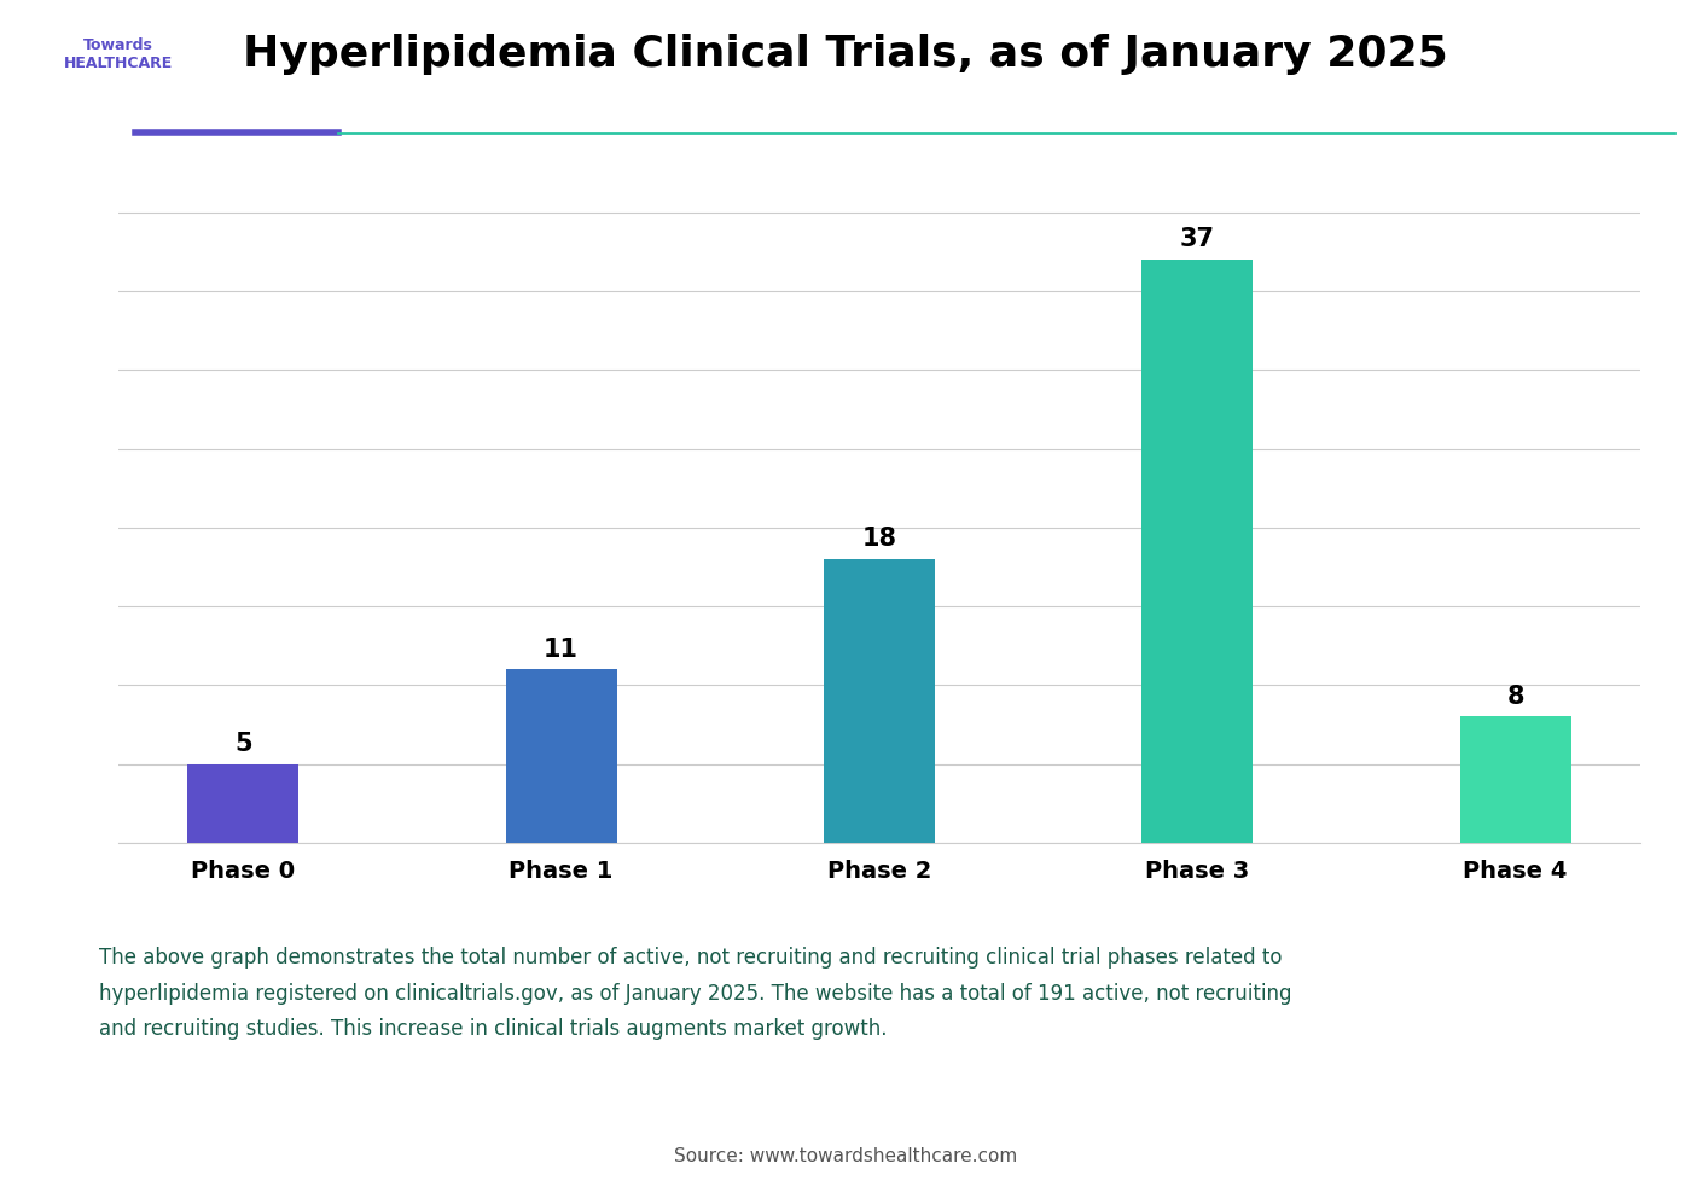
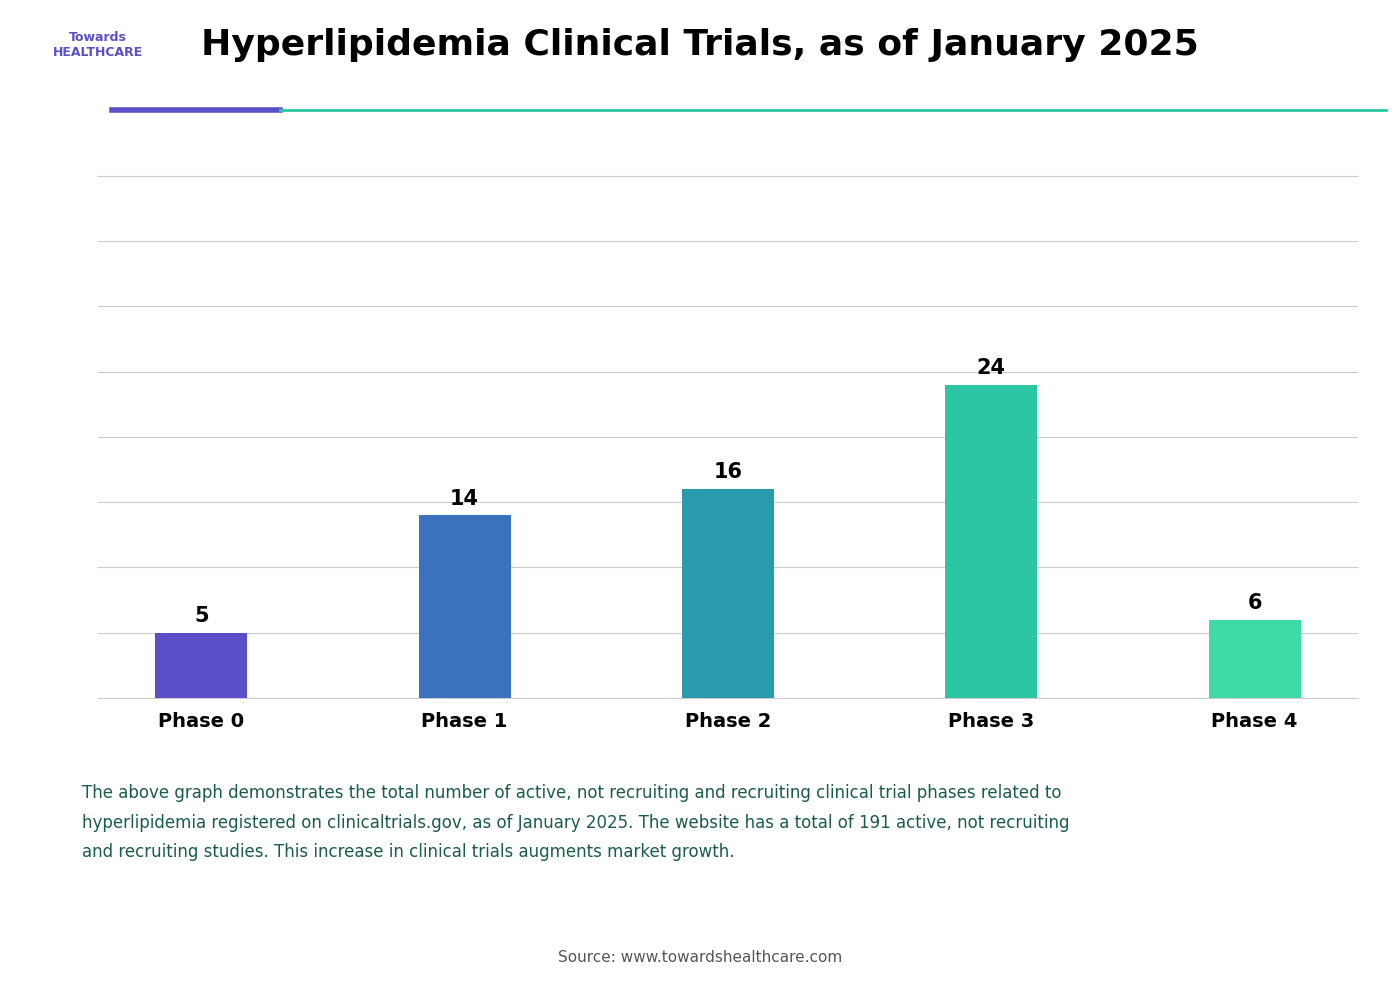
Phase 1: 11 -> 14
Phase 2: 18 -> 16
Phase 3: 37 -> 24
Phase 4: 8 -> 6
